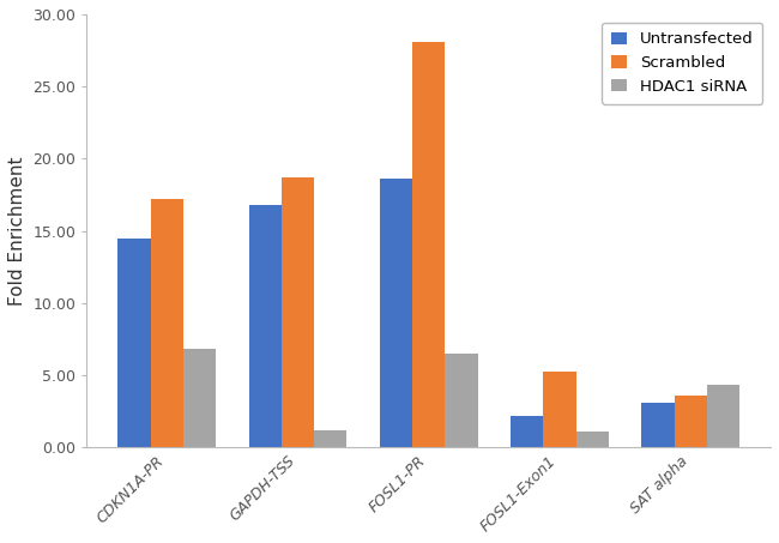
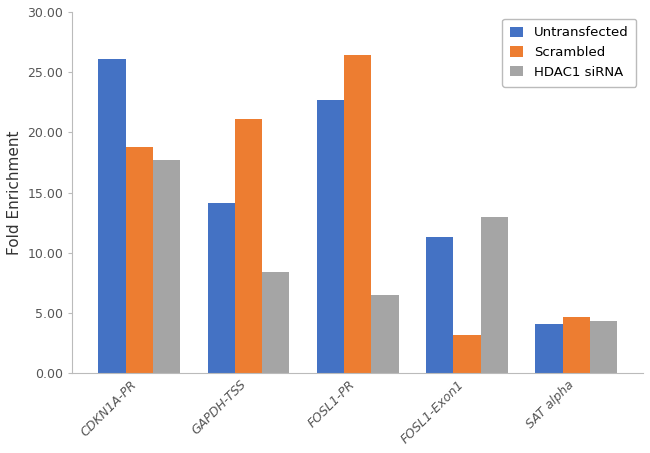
Untransfected/CDKN1A-PR: 14.5 -> 26.1
Scrambled/CDKN1A-PR: 17.2 -> 18.8
HDAC1 siRNA/CDKN1A-PR: 6.8 -> 17.7
Untransfected/GAPDH-TSS: 16.8 -> 14.1
Scrambled/GAPDH-TSS: 18.7 -> 21.1
HDAC1 siRNA/GAPDH-TSS: 1.2 -> 8.4
Untransfected/FOSL1-PR: 18.6 -> 22.7
Scrambled/FOSL1-PR: 28.1 -> 26.4
Untransfected/FOSL1-Exon1: 2.1 -> 11.3
Scrambled/FOSL1-Exon1: 5.2 -> 3.2
HDAC1 siRNA/FOSL1-Exon1: 1.1 -> 13.0
Untransfected/SAT alpha: 3.1 -> 4.1
Scrambled/SAT alpha: 3.5 -> 4.7
